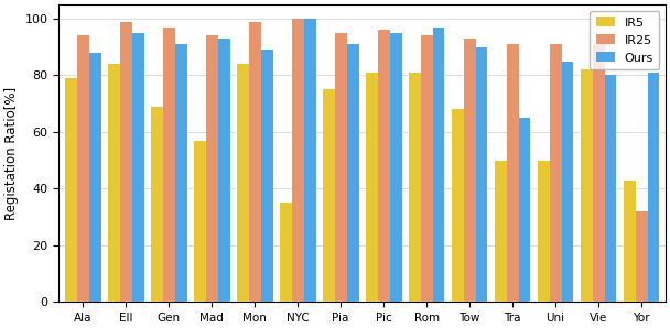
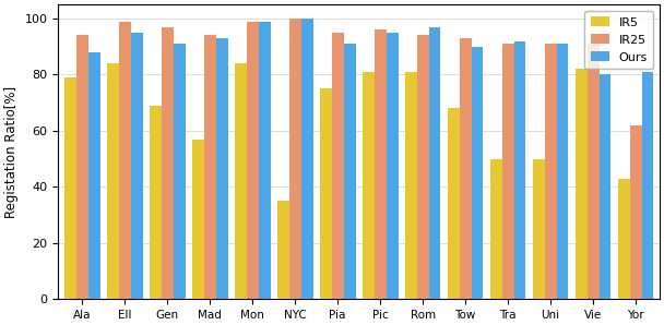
Ours/Mon: 89 -> 99
Ours/Tra: 65 -> 92
Ours/Uni: 85 -> 91
IR25/Yor: 32 -> 62
